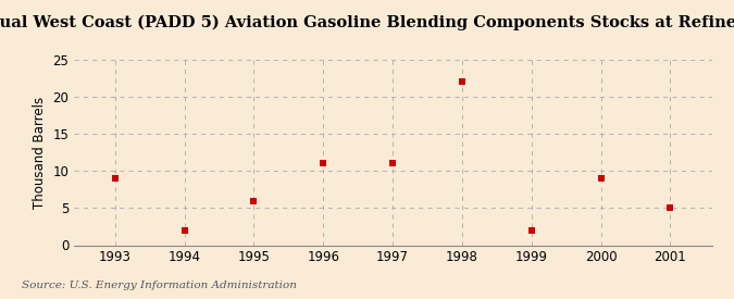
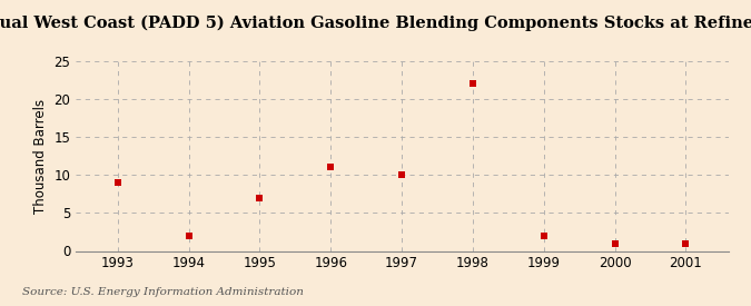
1995: 6 -> 7
1997: 11 -> 10
2000: 9 -> 1
2001: 5 -> 1
